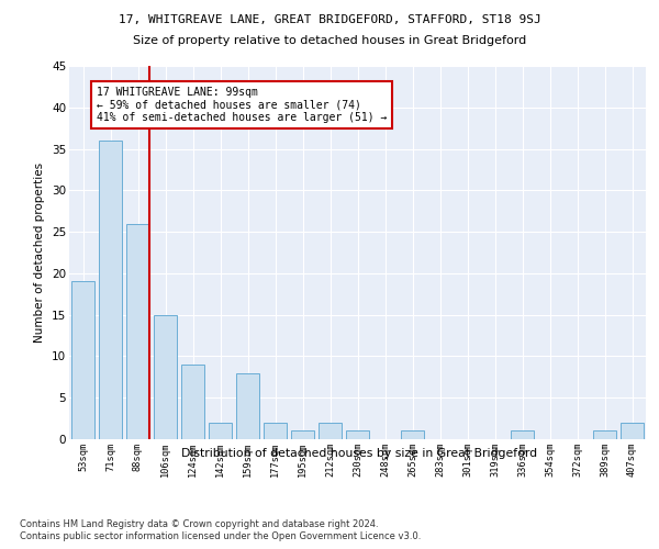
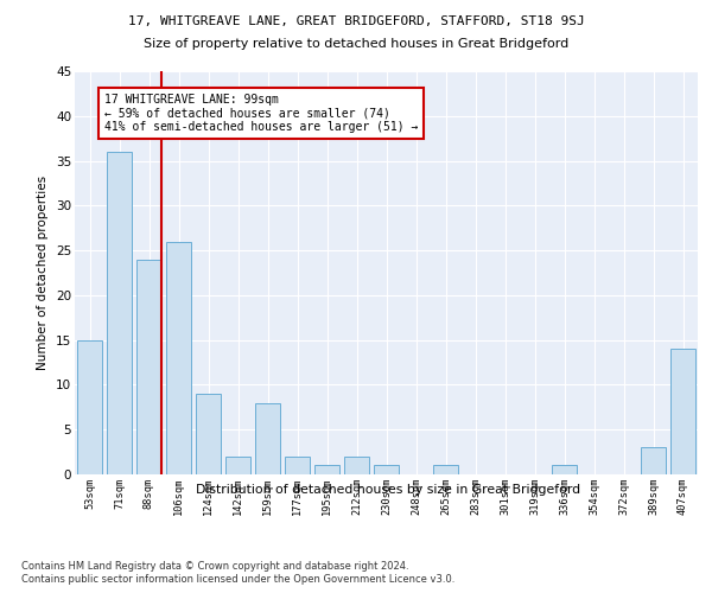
53sqm: 19 -> 15
88sqm: 26 -> 24
106sqm: 15 -> 26
389sqm: 1 -> 3
407sqm: 2 -> 14
